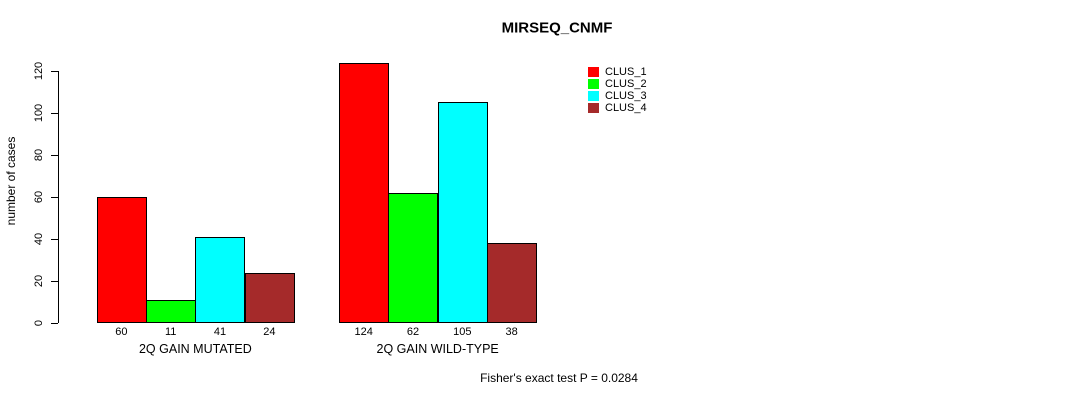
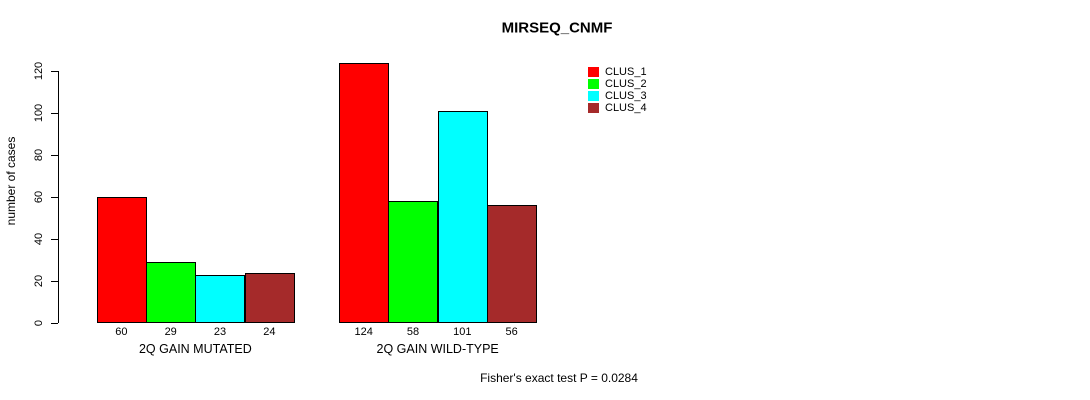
CLUS_2/2Q GAIN MUTATED: 11 -> 29
CLUS_3/2Q GAIN MUTATED: 41 -> 23
CLUS_2/2Q GAIN WILD-TYPE: 62 -> 58
CLUS_3/2Q GAIN WILD-TYPE: 105 -> 101
CLUS_4/2Q GAIN WILD-TYPE: 38 -> 56
